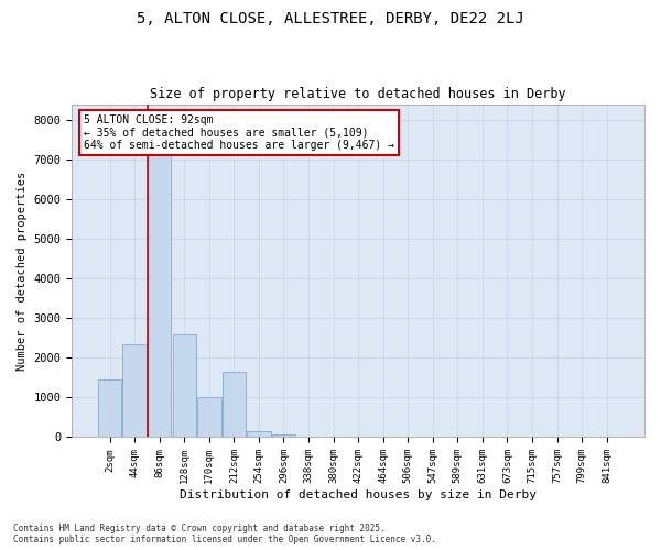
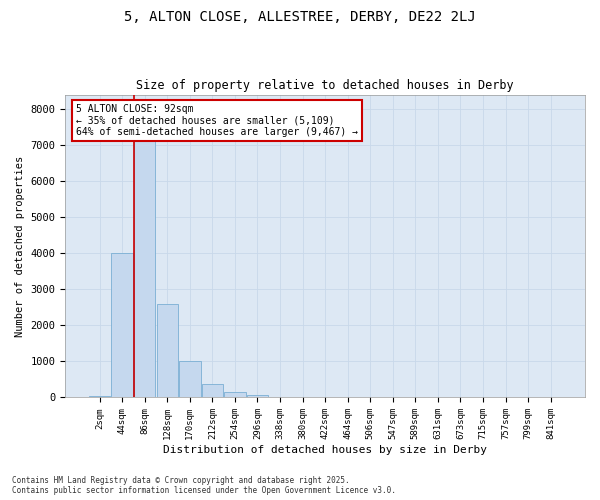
2sqm: 1450 -> 30
44sqm: 2350 -> 4000
212sqm: 1650 -> 380
